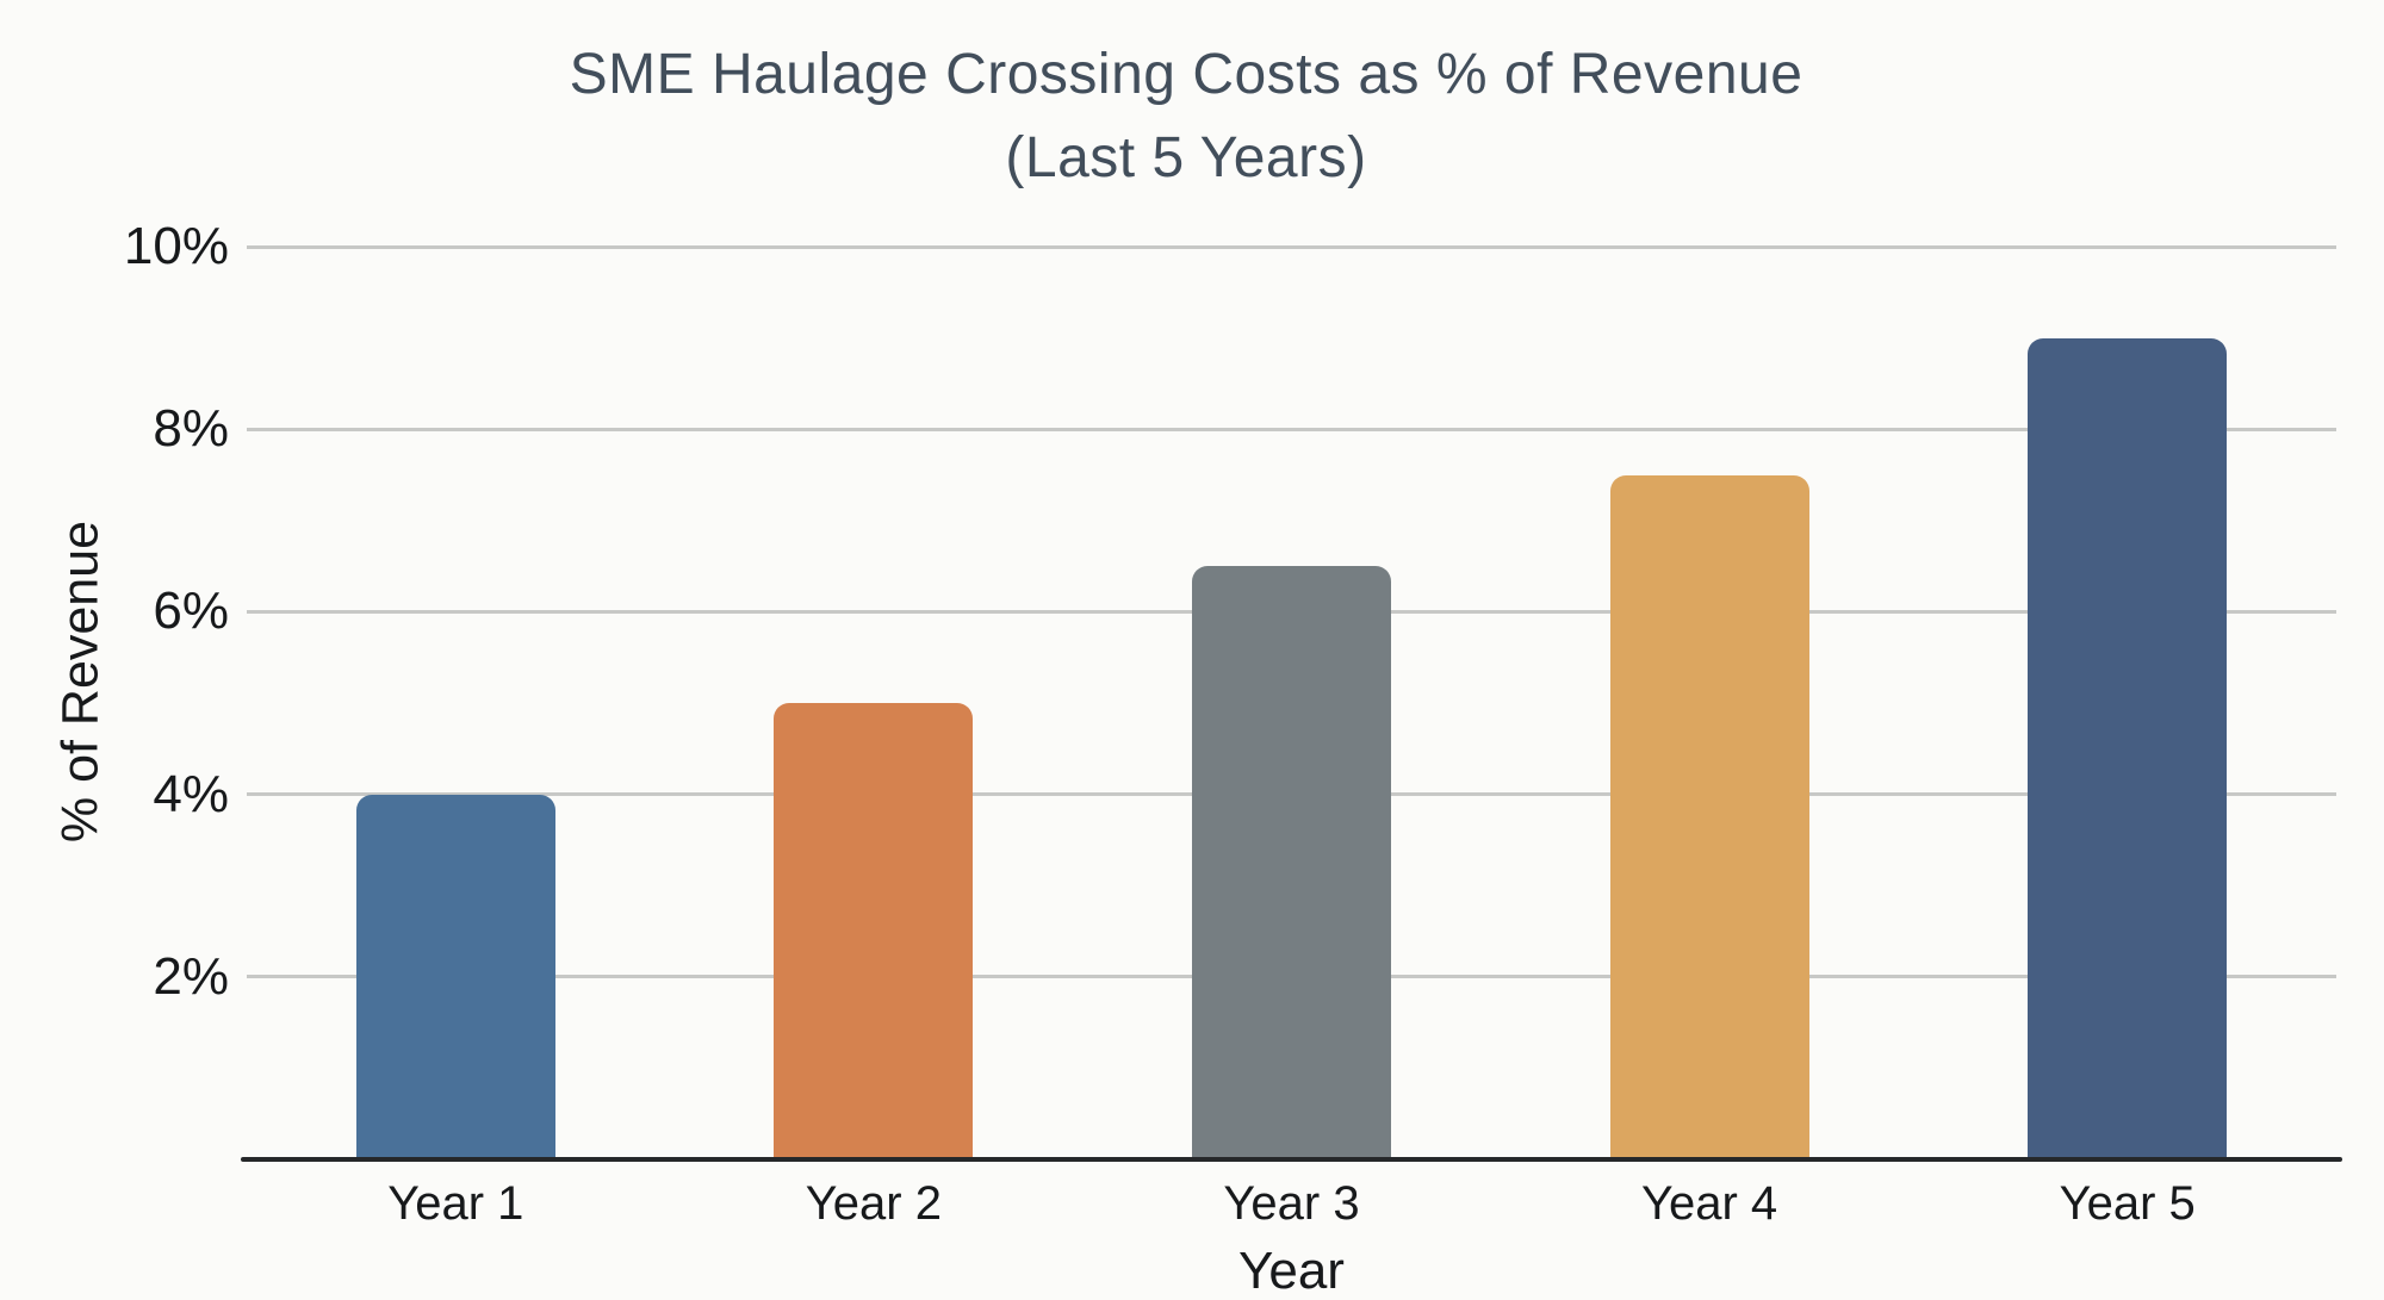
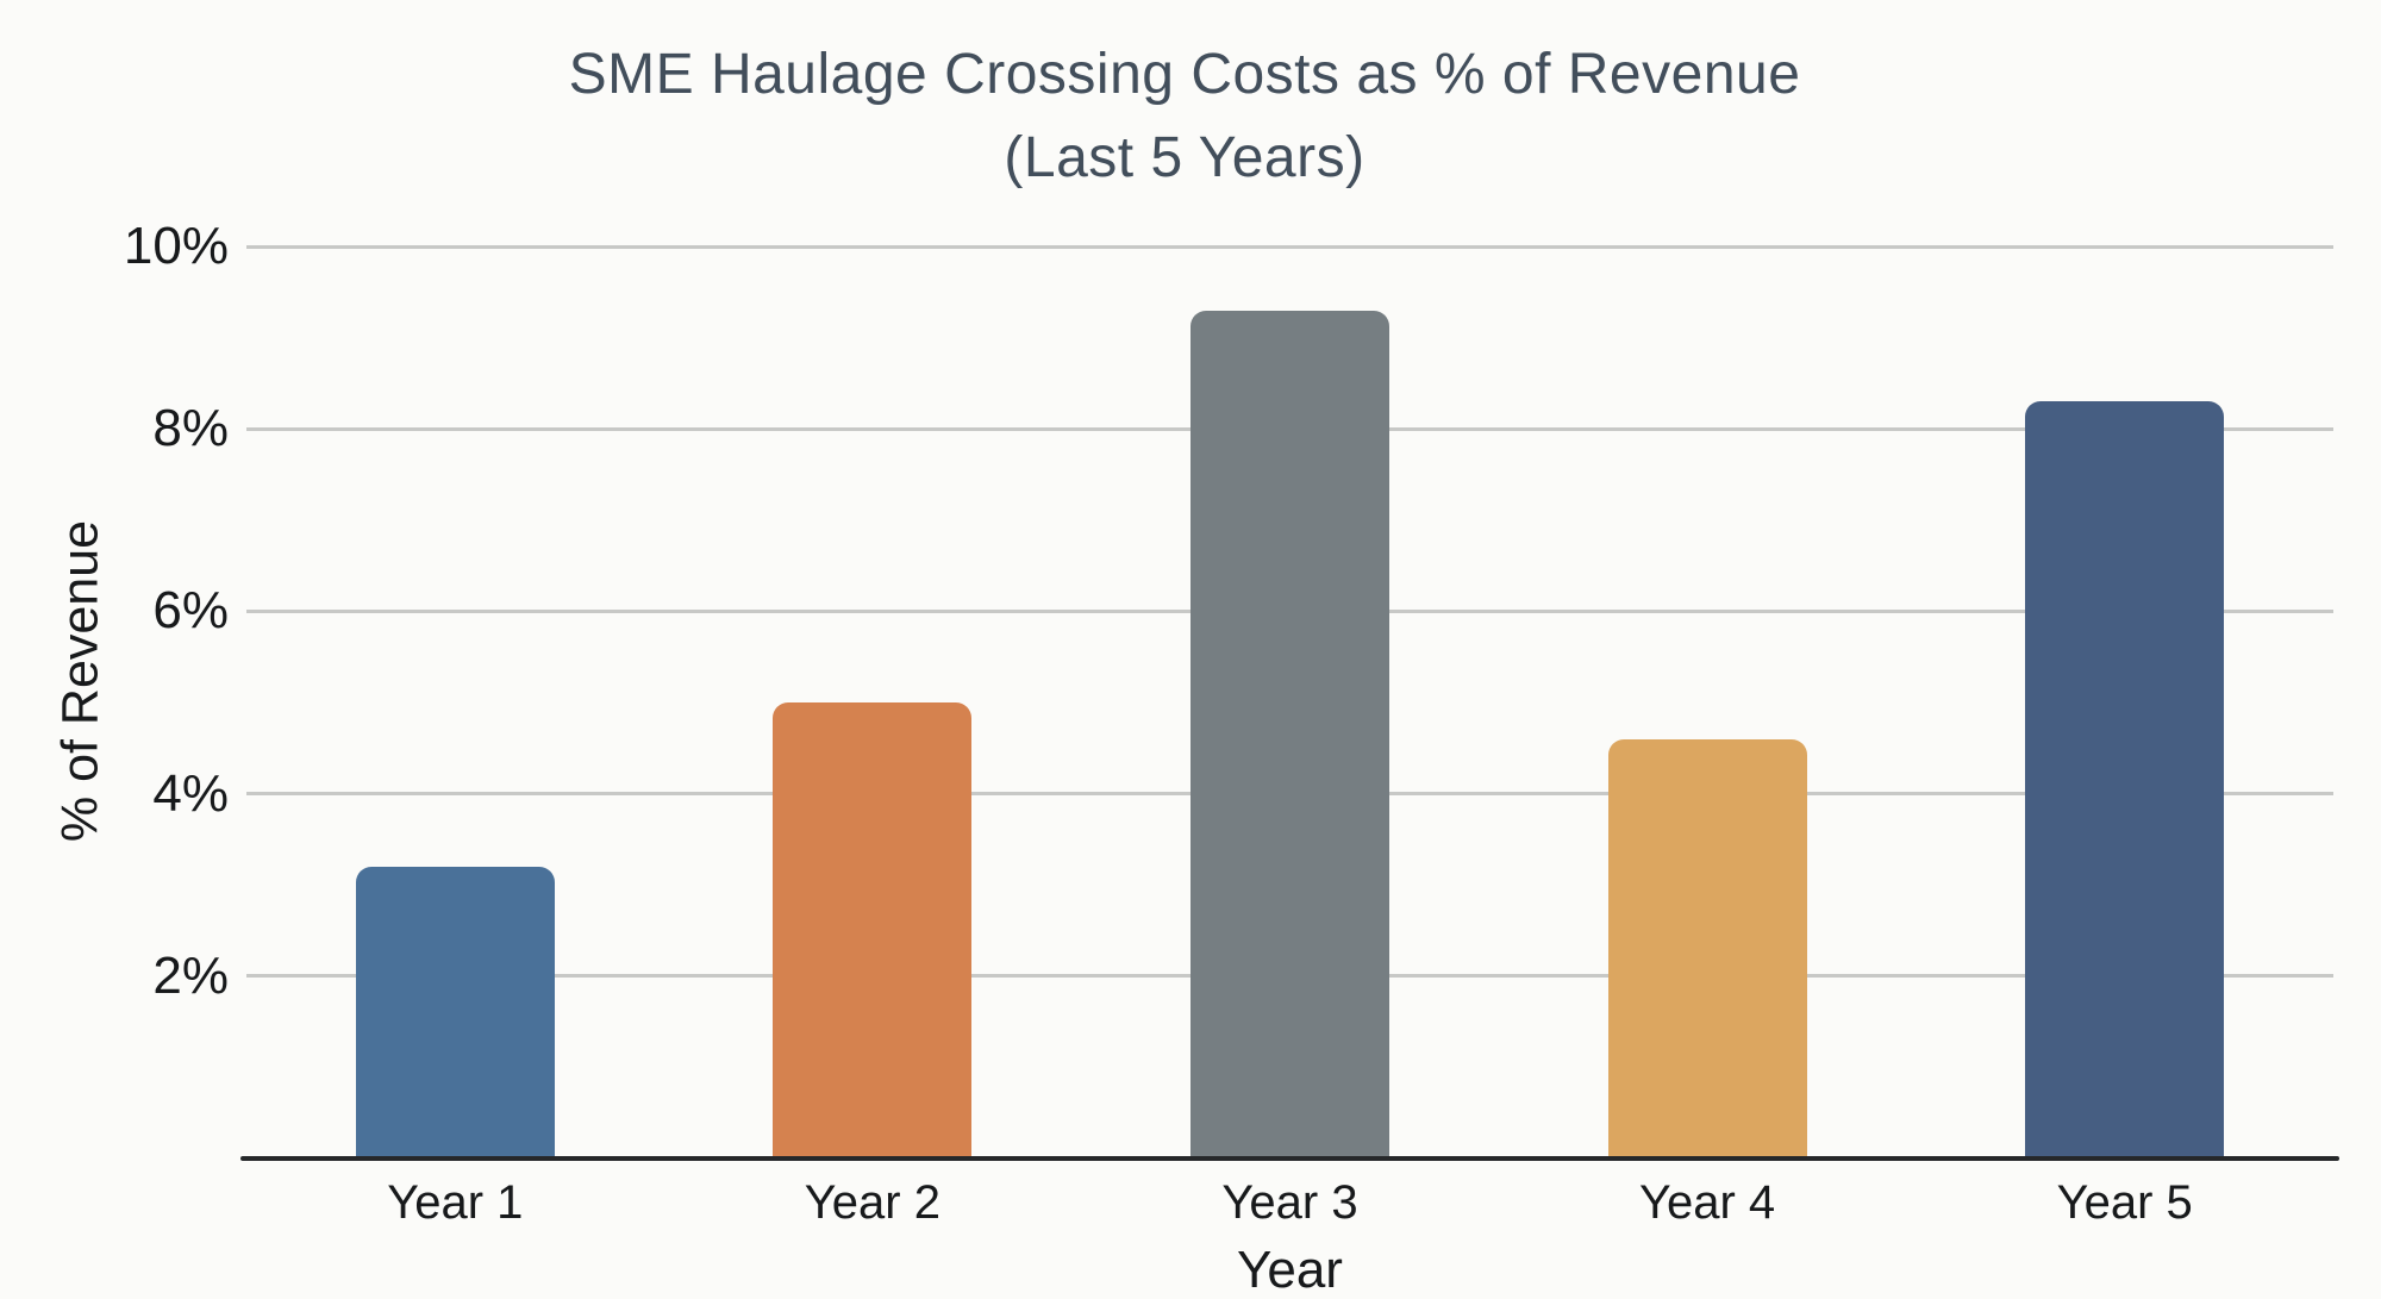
Year 1: 4.0% -> 3.2%
Year 3: 6.5% -> 9.3%
Year 4: 7.5% -> 4.6%
Year 5: 9.0% -> 8.3%
